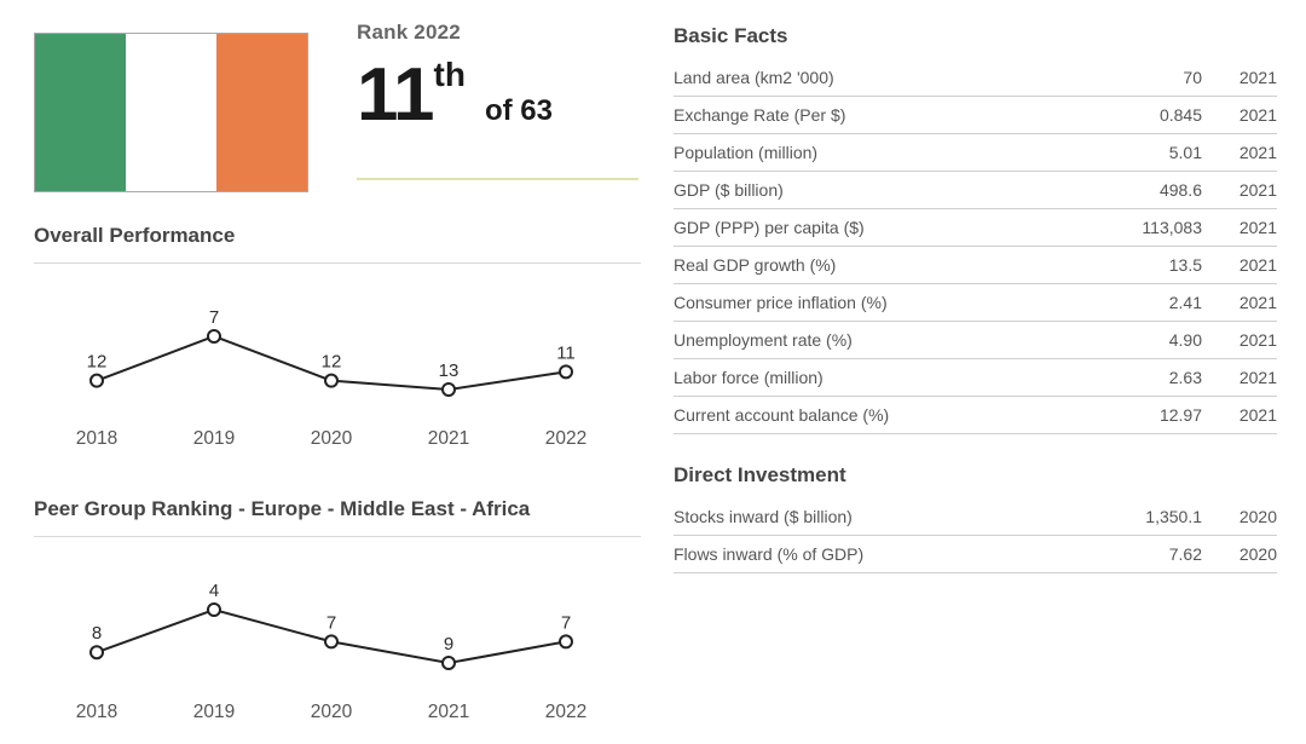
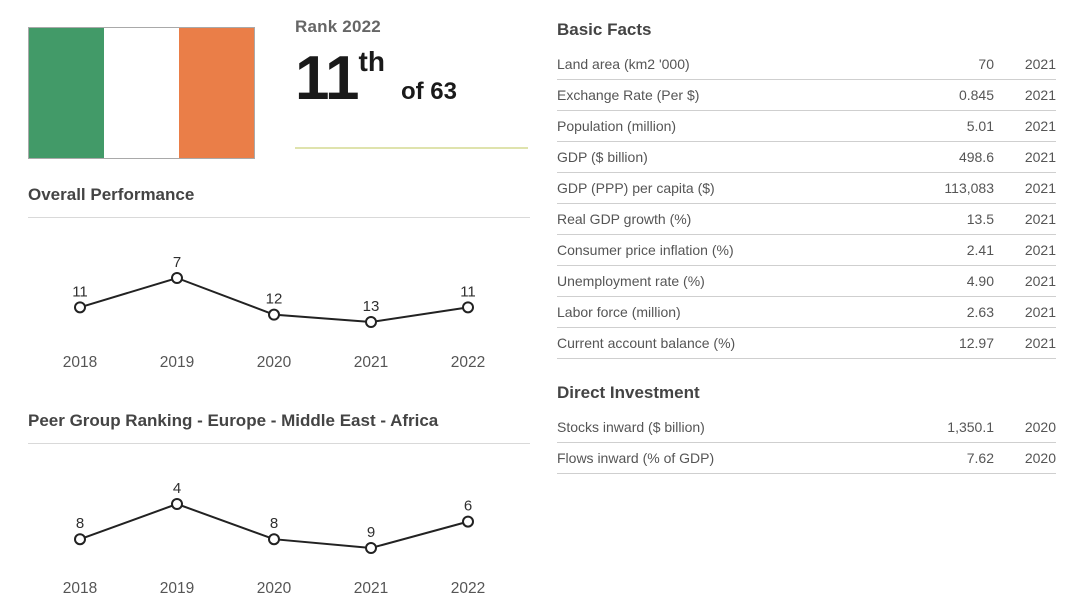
Overall Performance/2018: 12 -> 11
Peer Group Ranking - Europe - Middle East - Africa/2020: 7 -> 8
Peer Group Ranking - Europe - Middle East - Africa/2022: 7 -> 6
